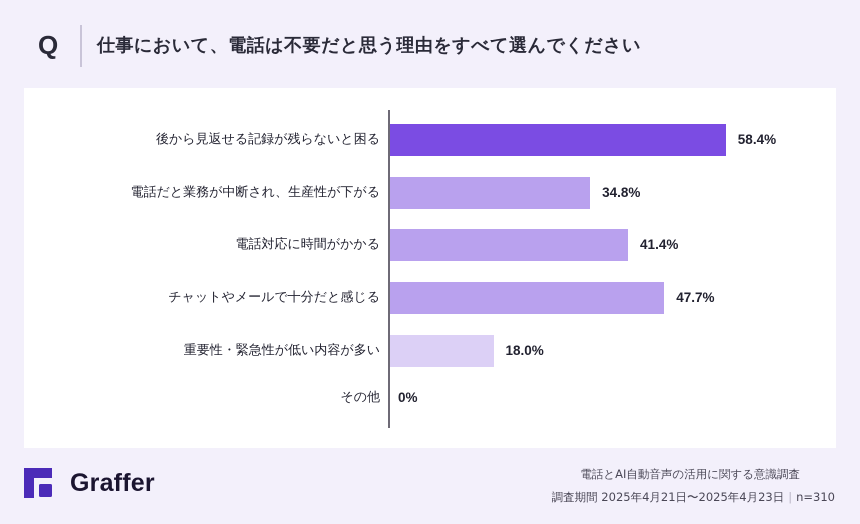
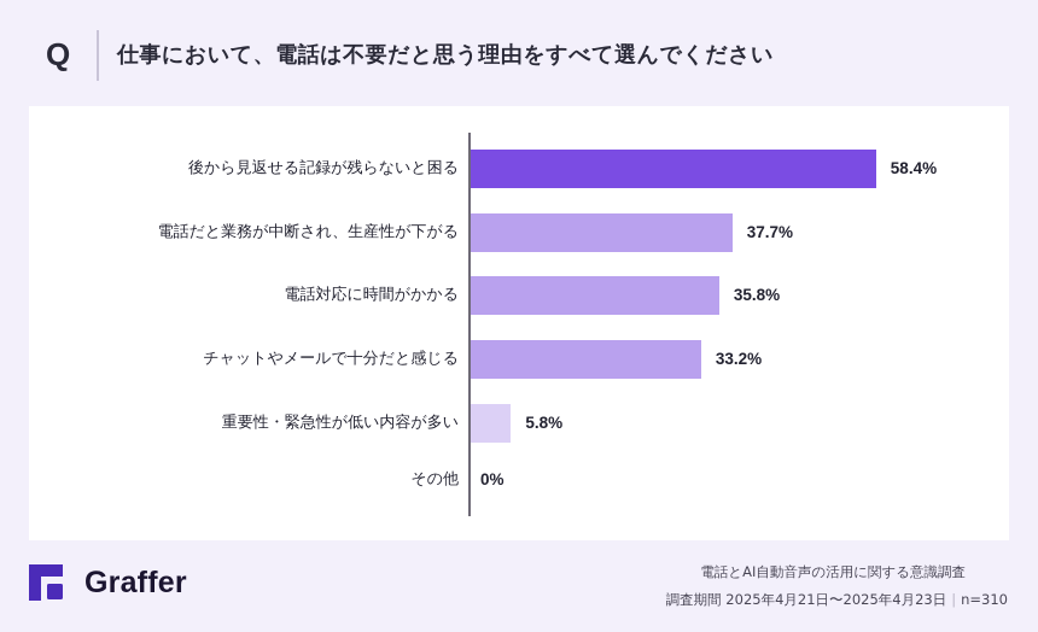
電話だと業務が中断され、生産性が下がる: 34.8% -> 37.7%
電話対応に時間がかかる: 41.4% -> 35.8%
チャットやメールで十分だと感じる: 47.7% -> 33.2%
重要性・緊急性が低い内容が多い: 18.0% -> 5.8%
